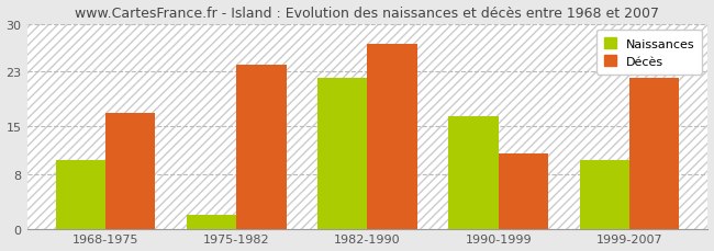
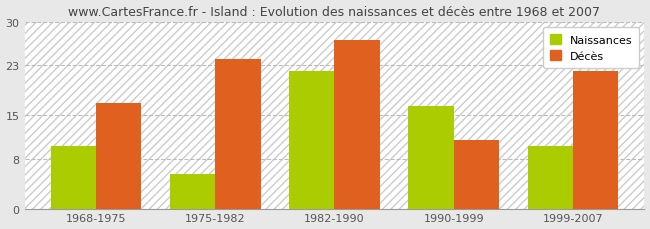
Naissances/1975-1982: 2.0 -> 5.5
